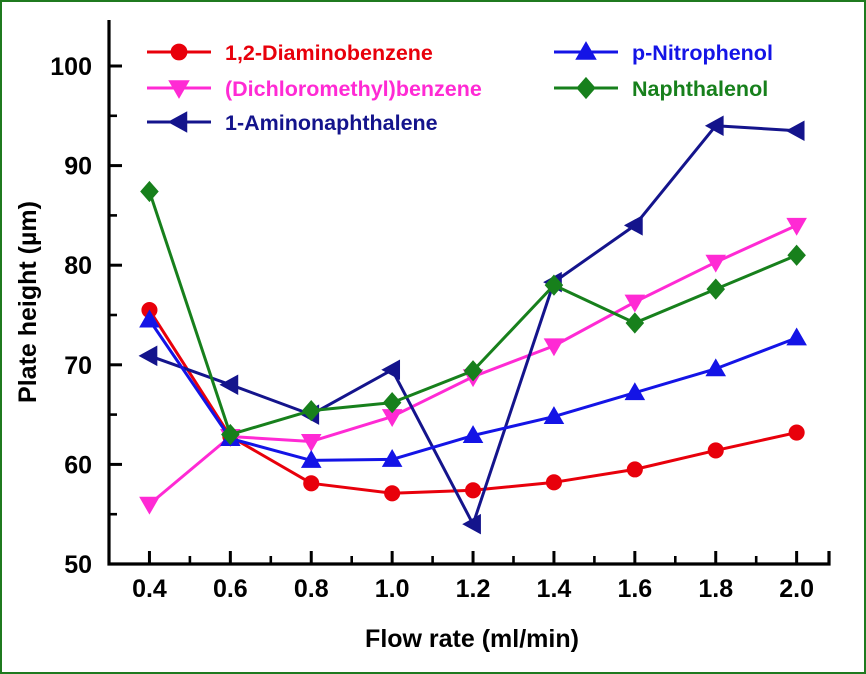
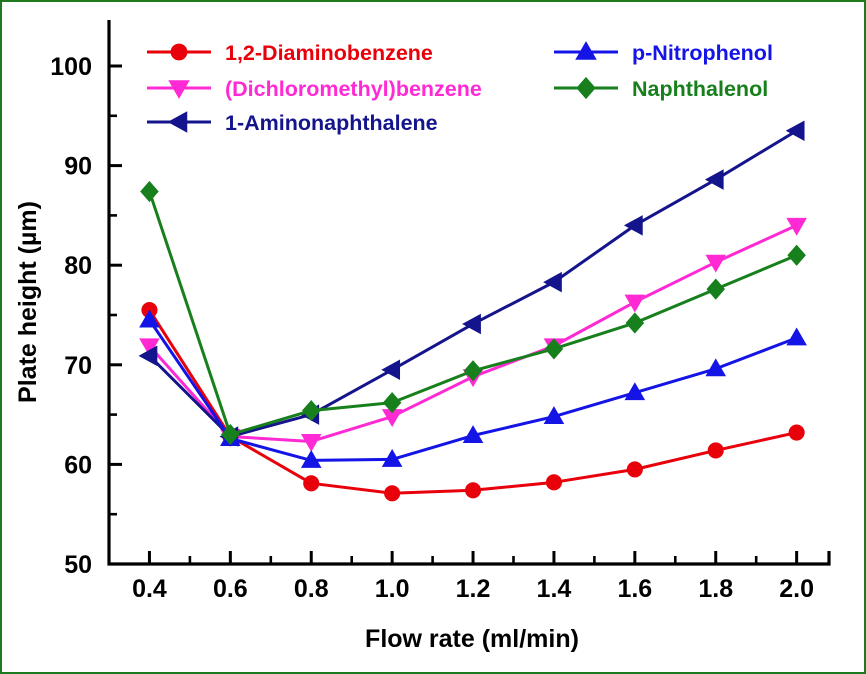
(Dichloromethyl)benzene/0.4: 56 -> 72
1-Aminonaphthalene/0.6: 68 -> 63
1-Aminonaphthalene/1.2: 54 -> 74
Naphthalenol/1.4: 78 -> 72
1-Aminonaphthalene/1.8: 94 -> 89
